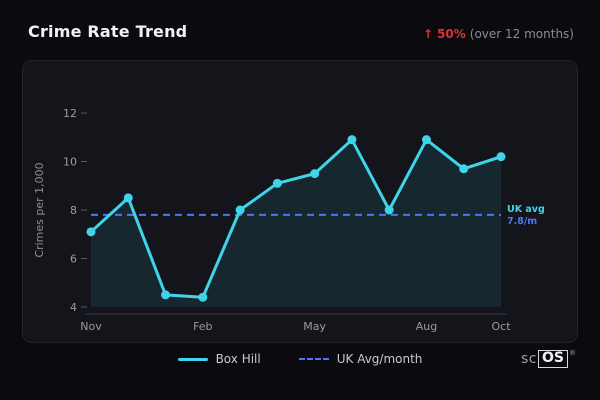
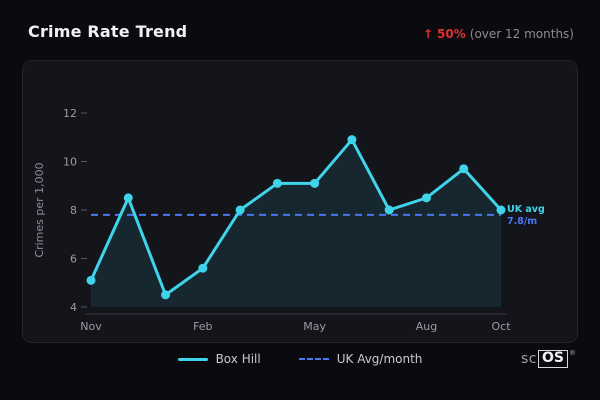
Nov: 7.1 -> 5.1
Feb: 4.4 -> 5.6
May: 9.5 -> 9.1
Aug: 10.9 -> 8.5
Oct: 10.2 -> 8.0
